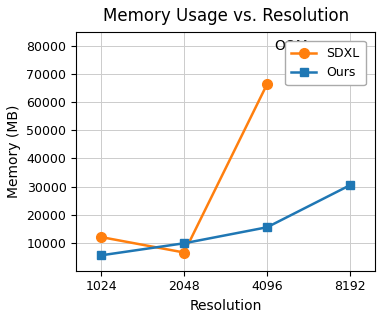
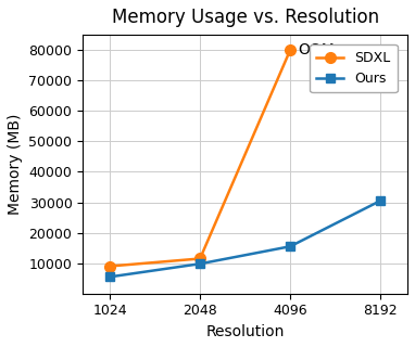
SDXL/1024: 12000 -> 9000
SDXL/2048: 6500 -> 11500
SDXL/4096: 66500 -> 80000
